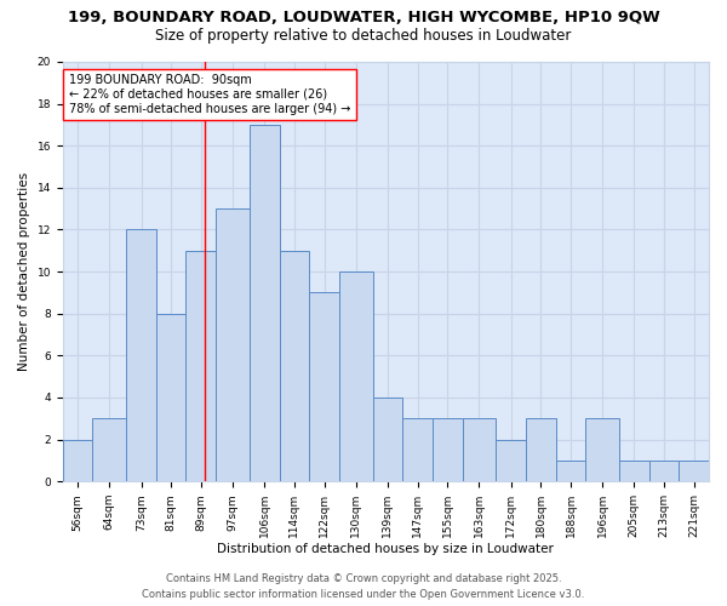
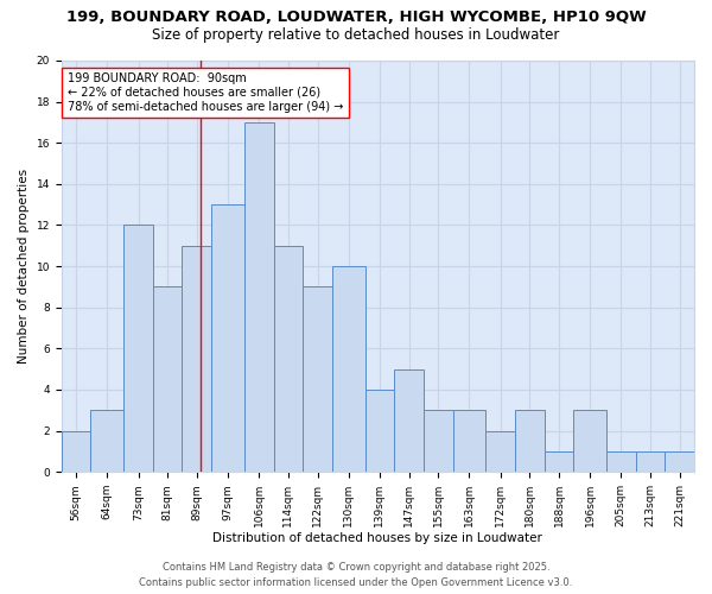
81sqm: 8 -> 9
147sqm: 3 -> 5
